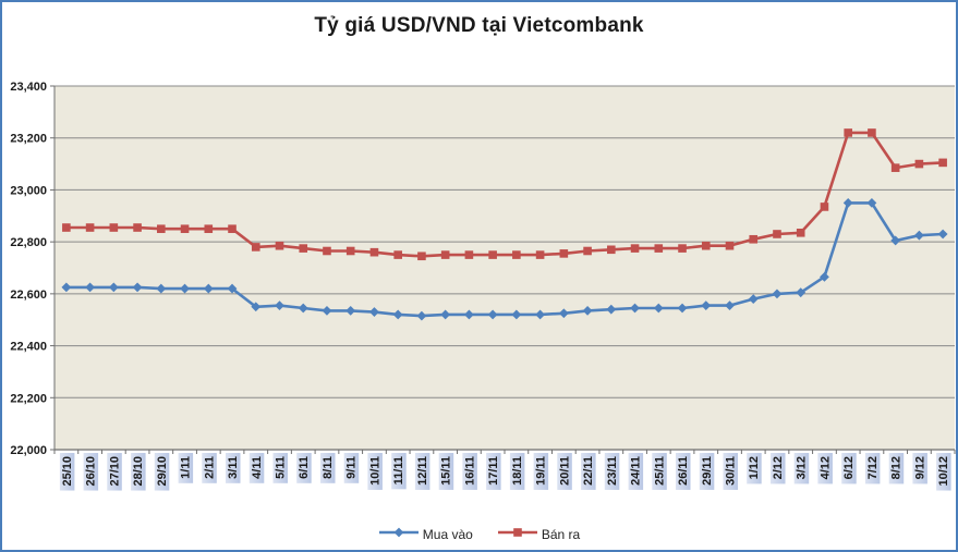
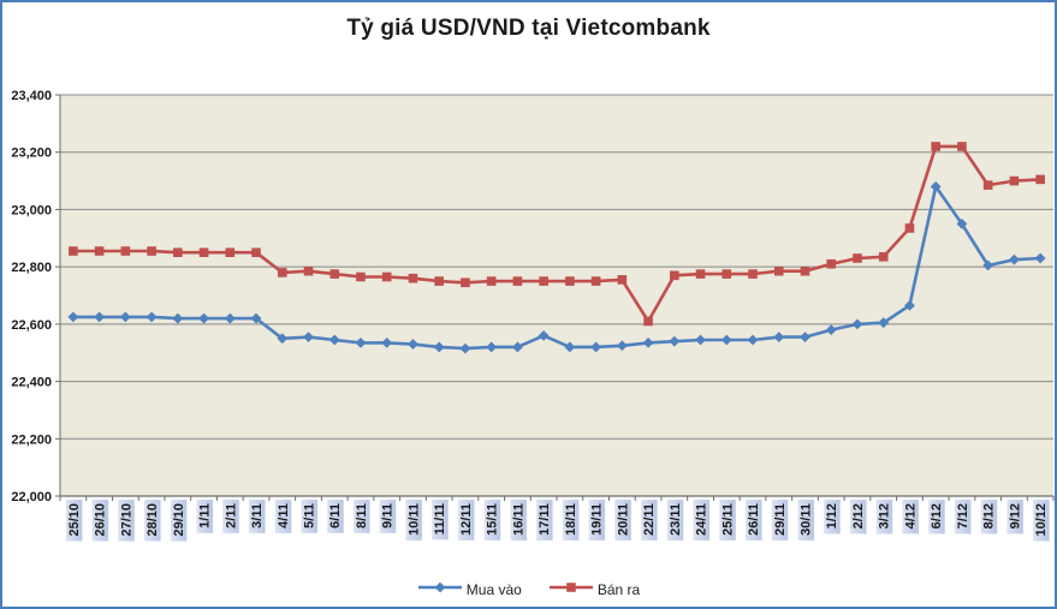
Mua vào/17/11: 22520 -> 22560
Bán ra/22/11: 22760 -> 22610
Mua vào/6/12: 22950 -> 23080
